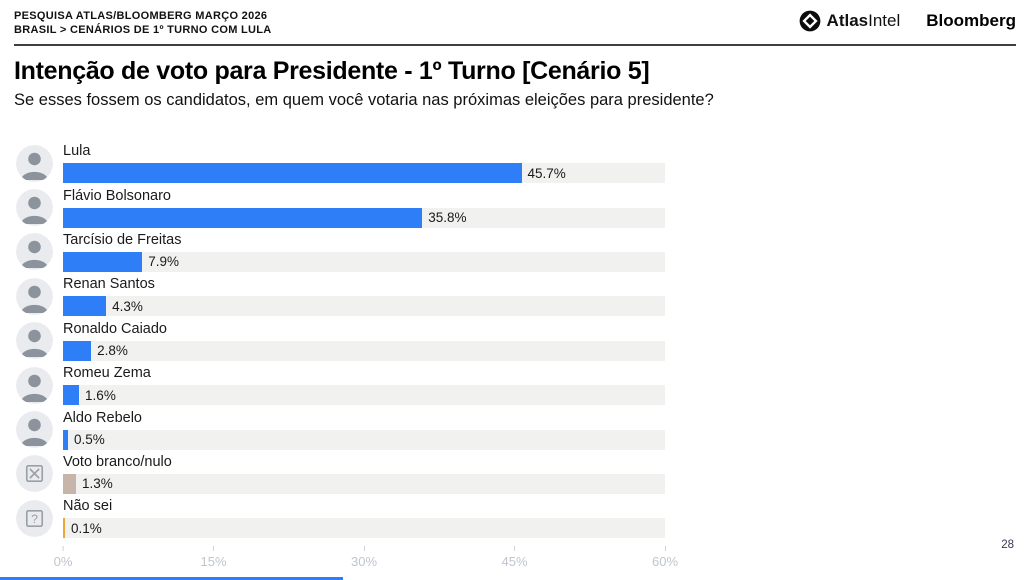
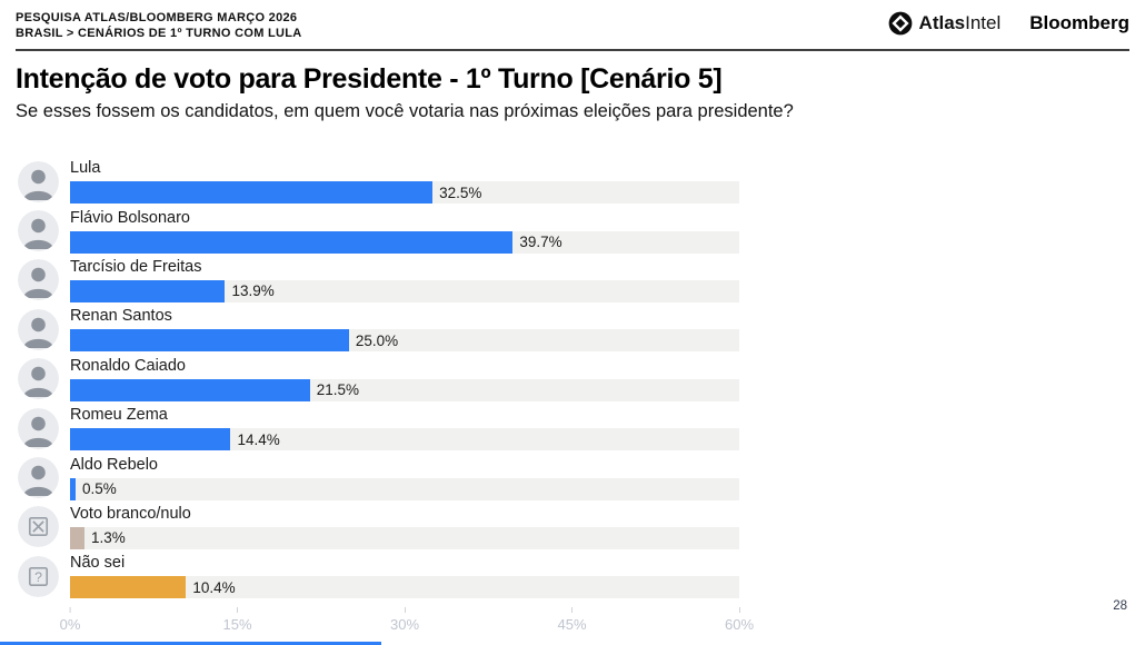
Lula: 45.7% -> 32.5%
Flávio Bolsonaro: 35.8% -> 39.7%
Tarcísio de Freitas: 7.9% -> 13.9%
Renan Santos: 4.3% -> 25.0%
Ronaldo Caiado: 2.8% -> 21.5%
Romeu Zema: 1.6% -> 14.4%
Não sei: 0.1% -> 10.4%
